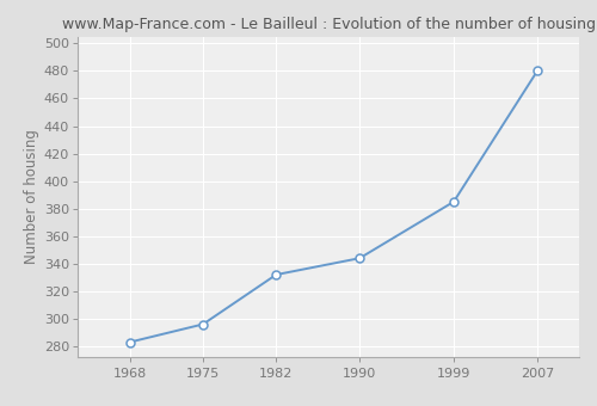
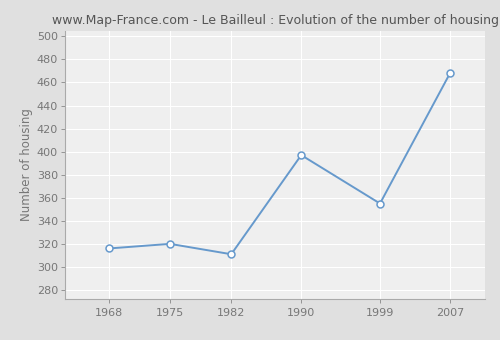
1968: 283 -> 316
1975: 296 -> 320
1982: 332 -> 311
1990: 344 -> 397
1999: 385 -> 355
2007: 480 -> 468
